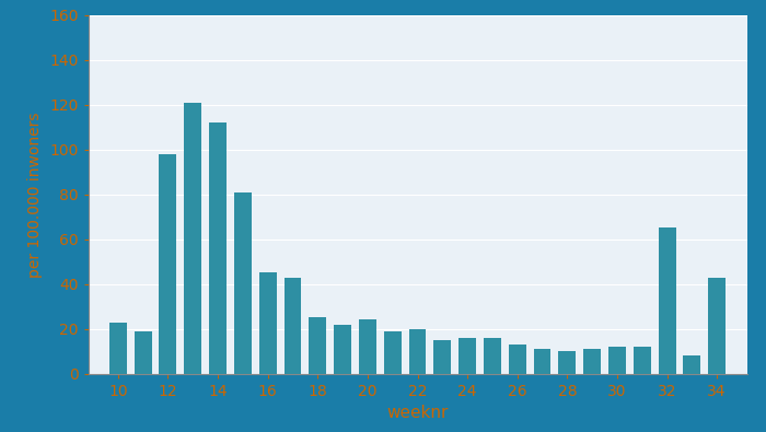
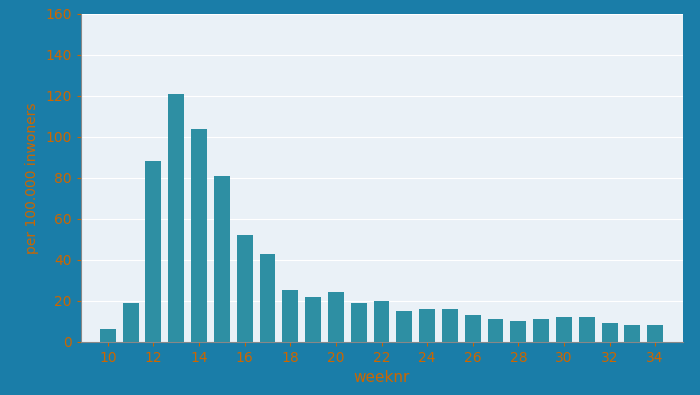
10: 23 -> 6
12: 98 -> 88
14: 112 -> 104
16: 45 -> 52
32: 65 -> 9
34: 43 -> 8
